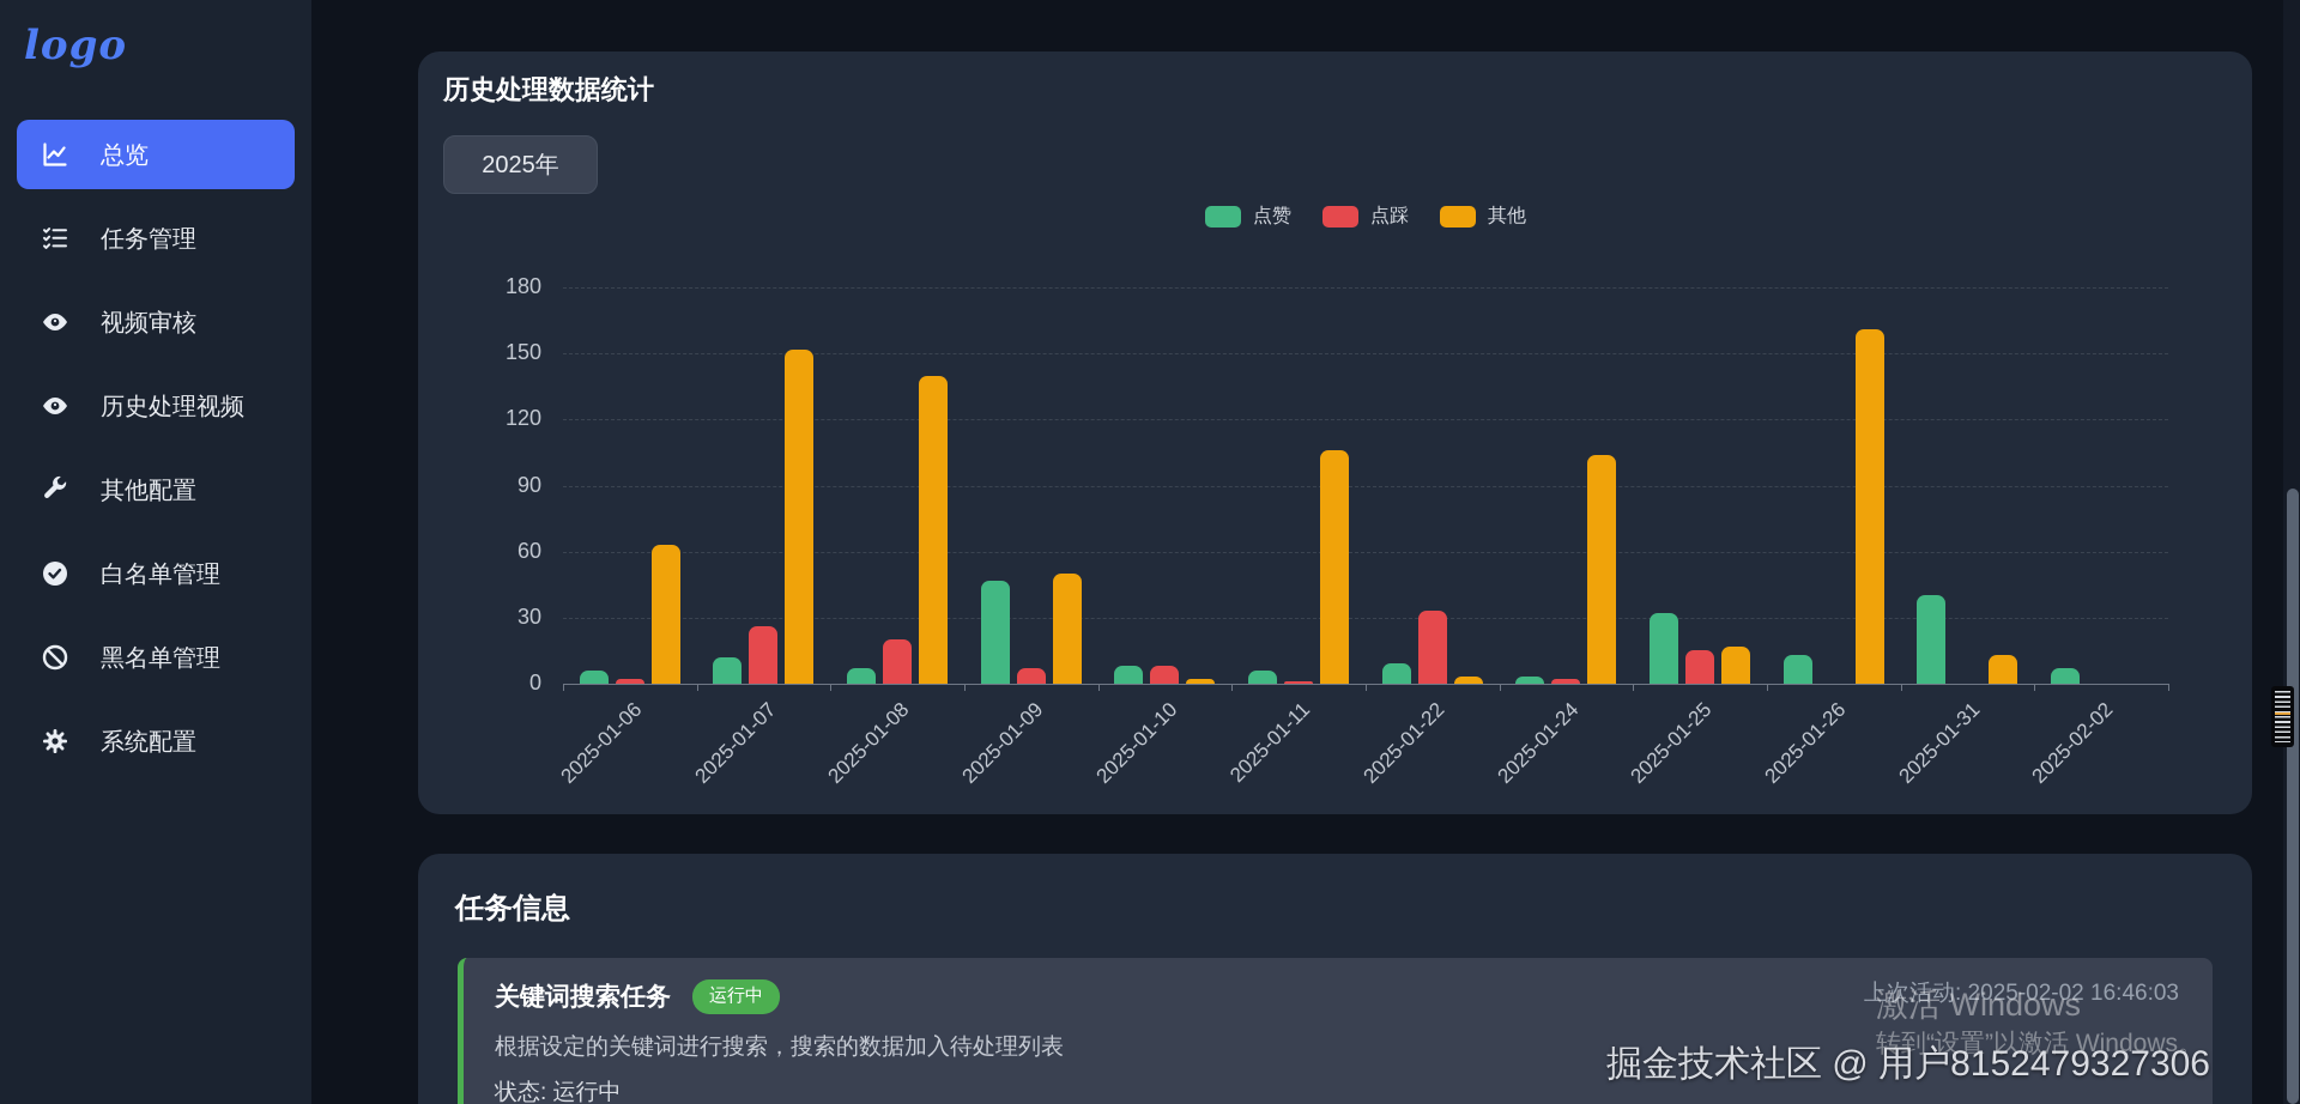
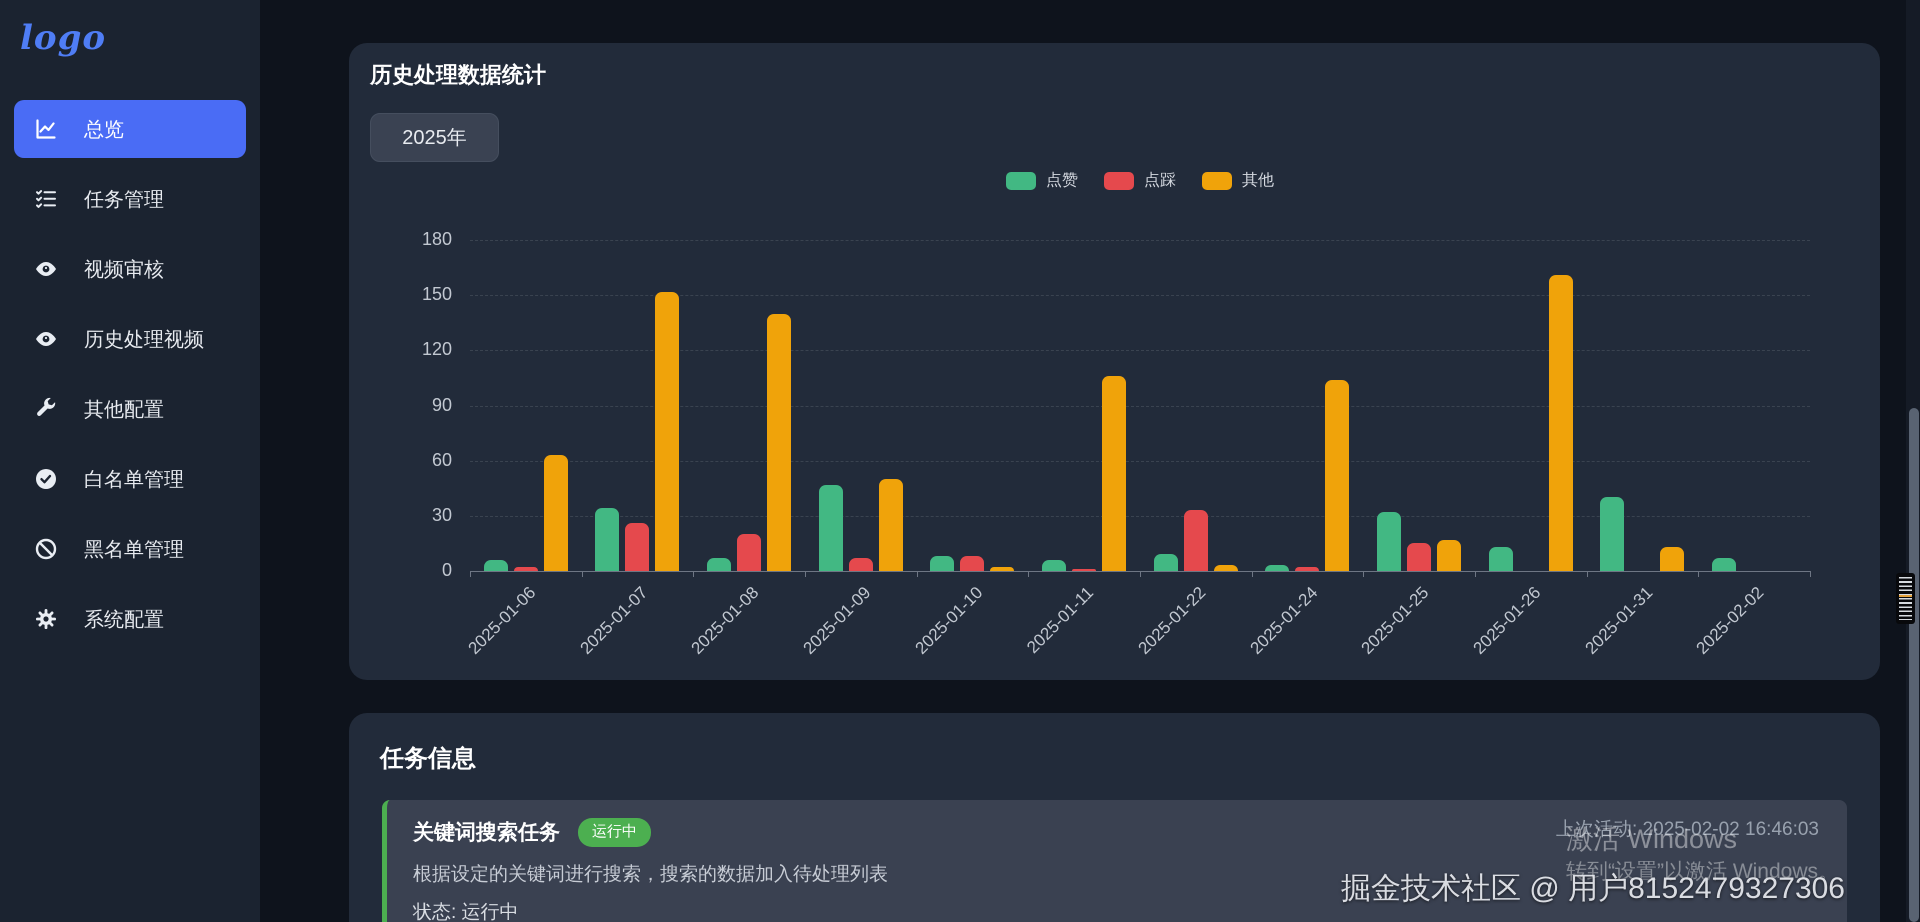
点赞/2025-01-07: 12 -> 34
